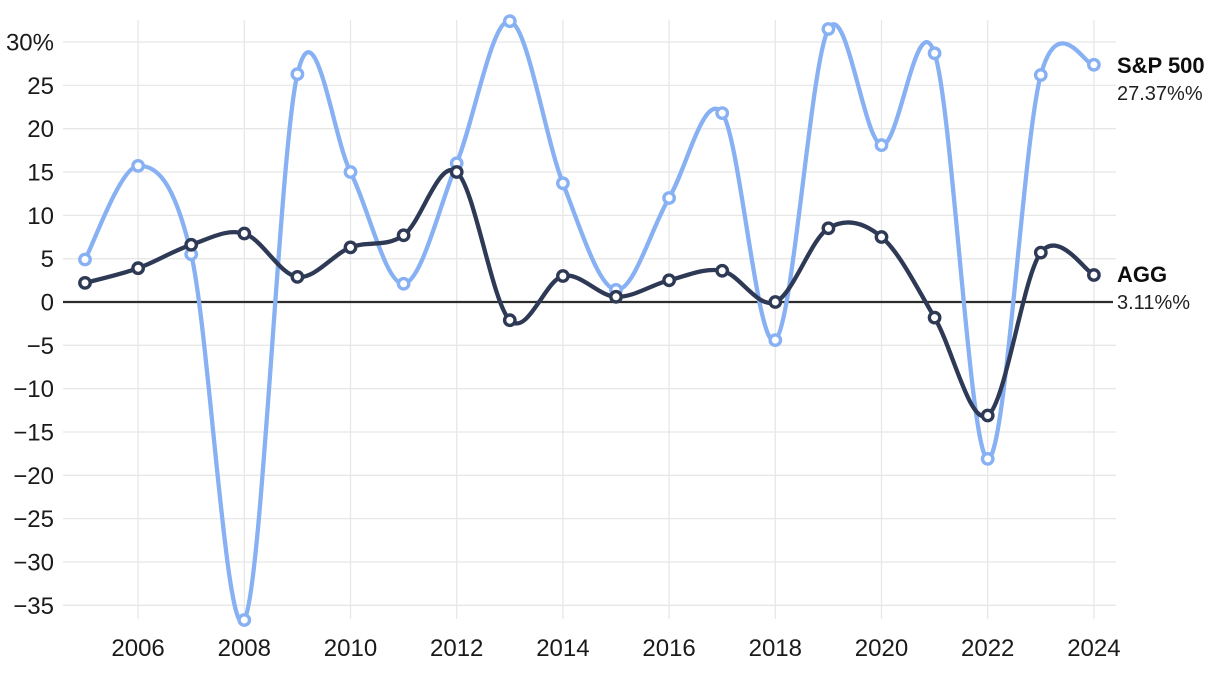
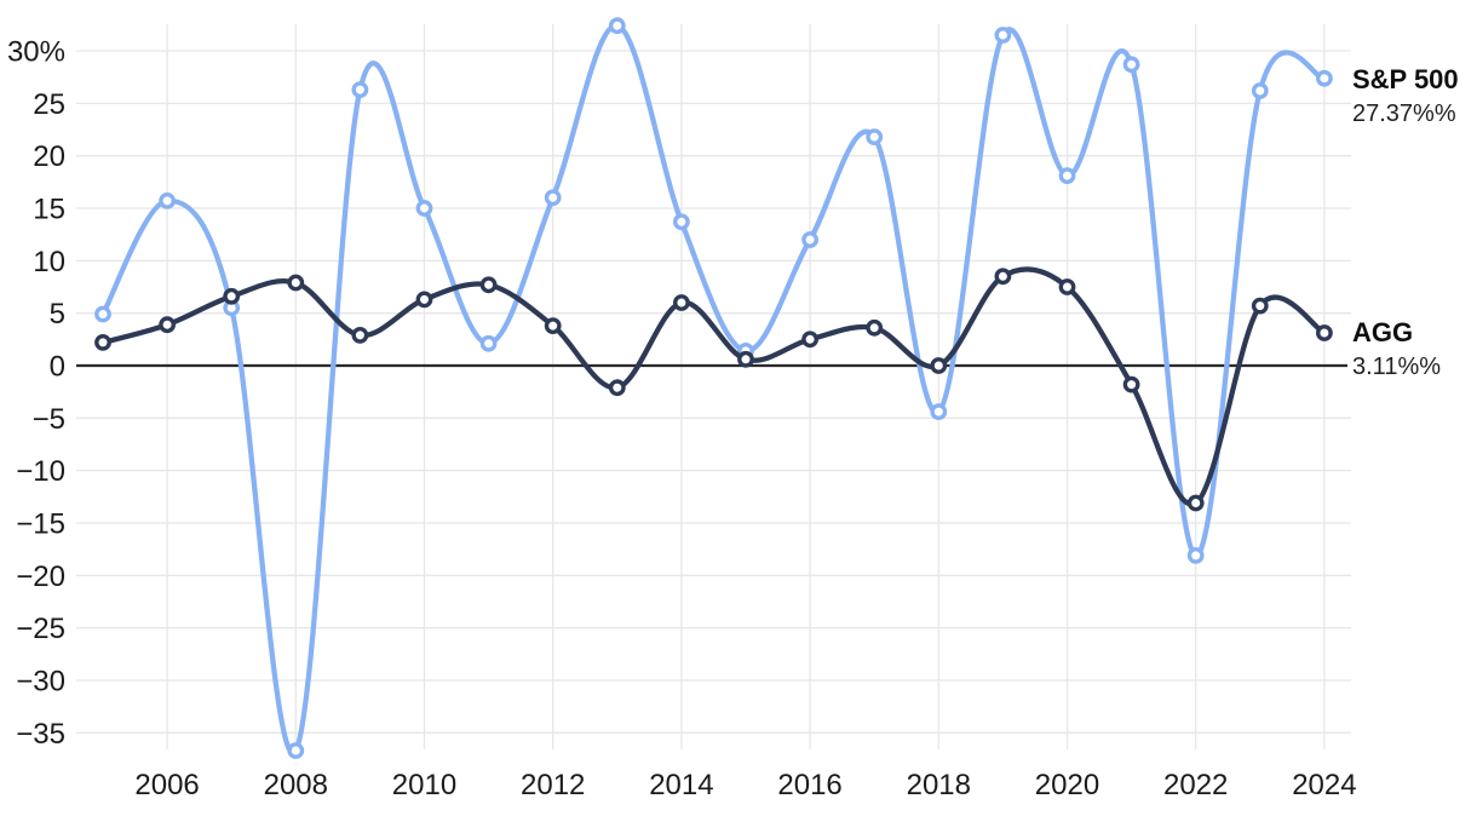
AGG/2012: 15% -> 4%
AGG/2014: 3% -> 6%
